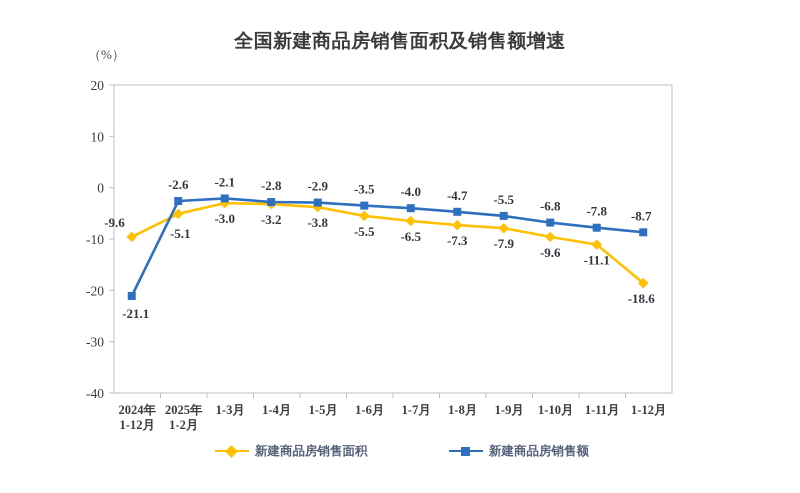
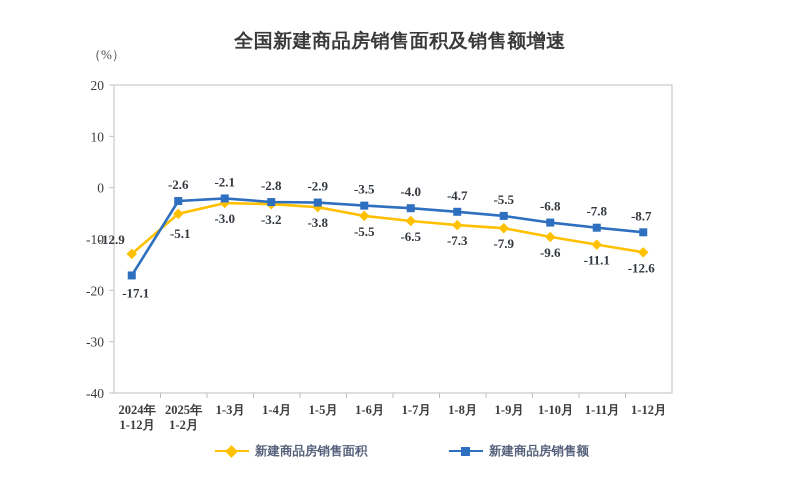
新建商品房销售面积/2024年 1-12月: -9.6 -> -12.9
新建商品房销售额/2024年 1-12月: -21.1 -> -17.1
新建商品房销售面积/1-12月: -18.6 -> -12.6
